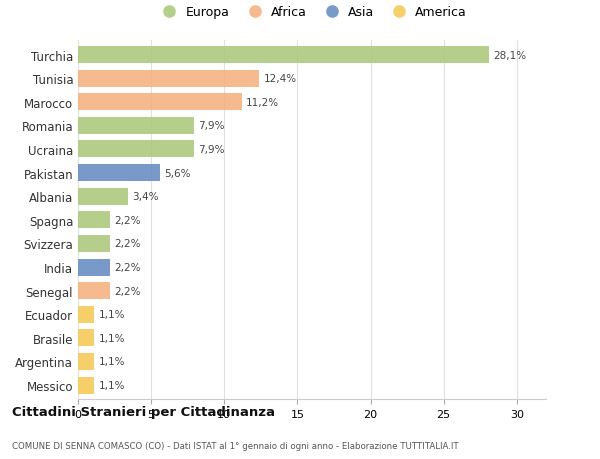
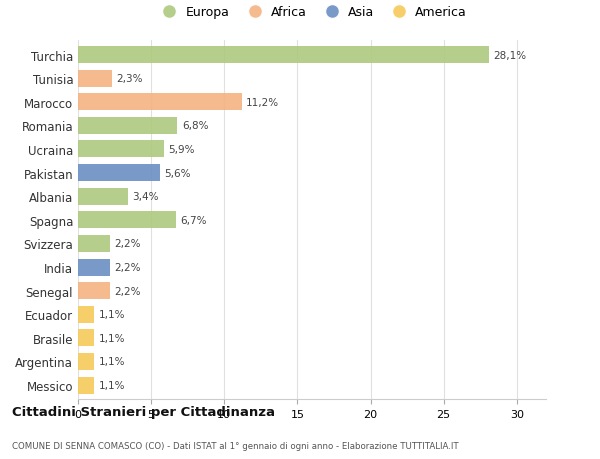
Tunisia: 12,4% -> 2,3%
Romania: 7,9% -> 6,8%
Ucraina: 7,9% -> 5,9%
Spagna: 2,2% -> 6,7%
